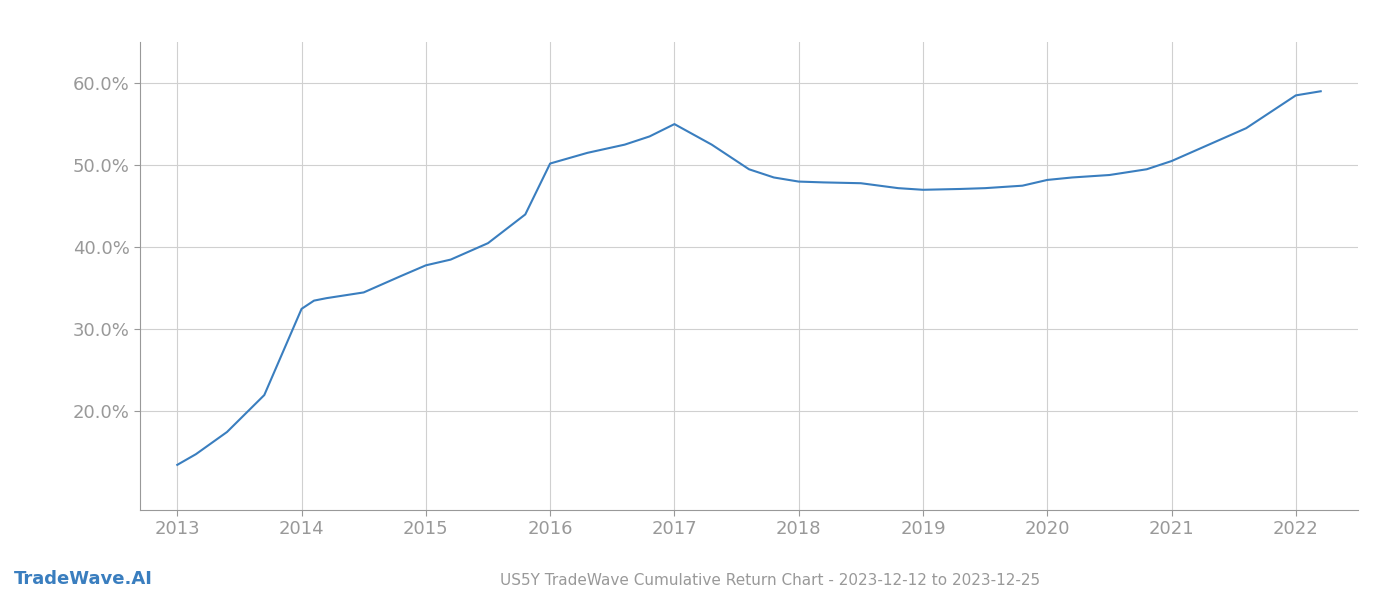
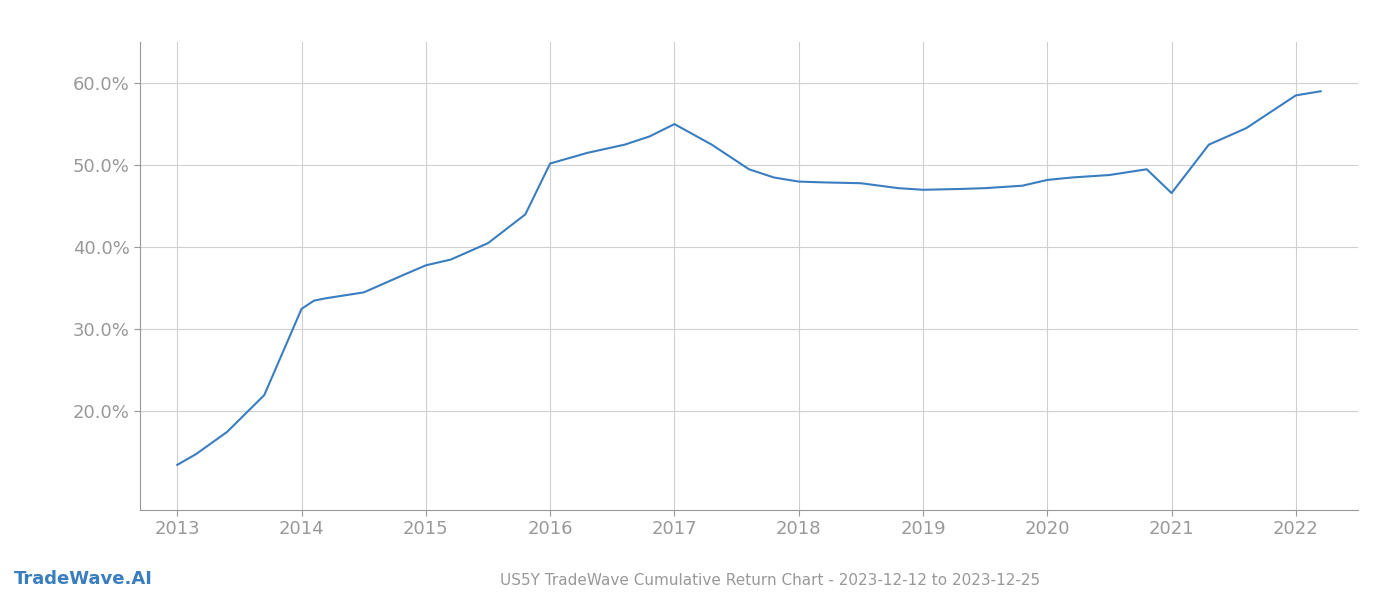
2021: 50.5% -> 46.6%
